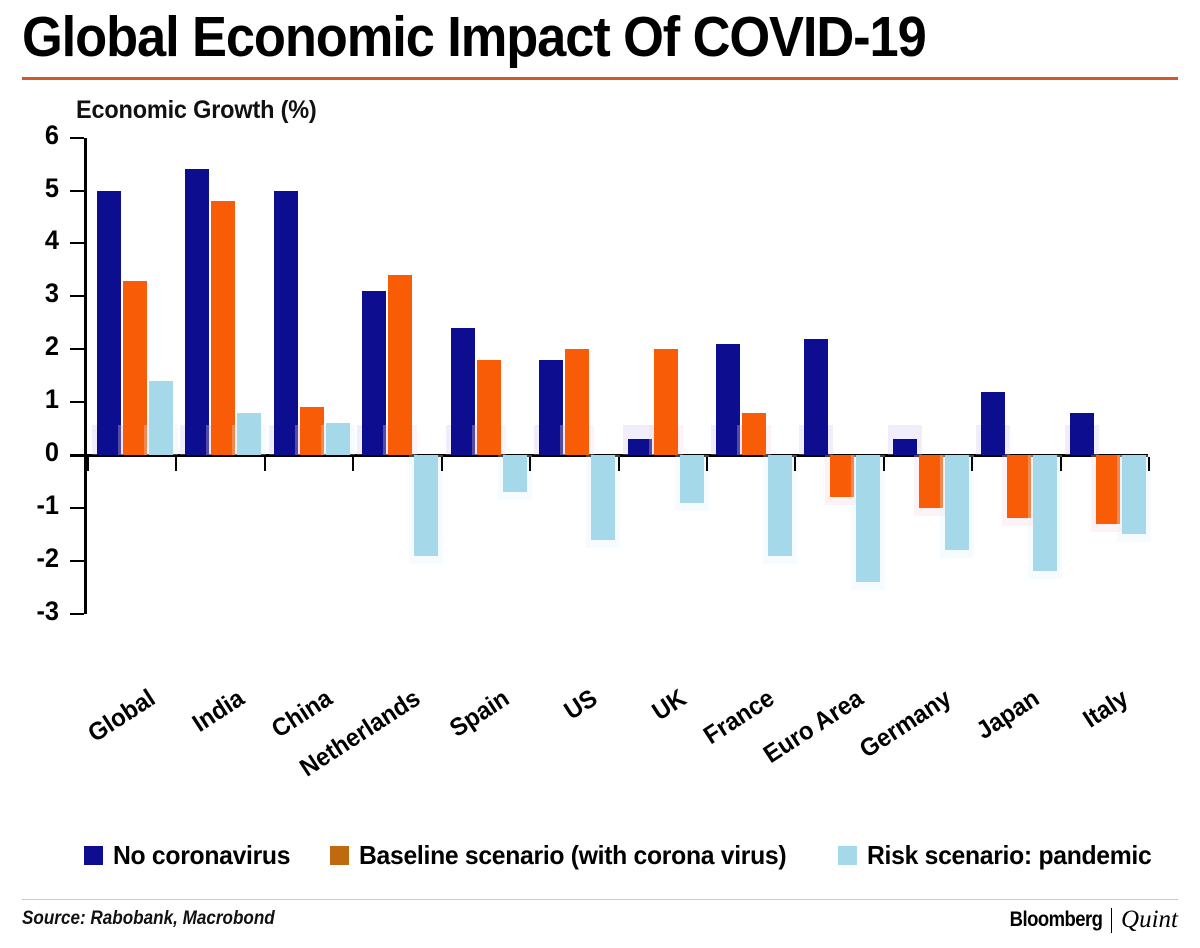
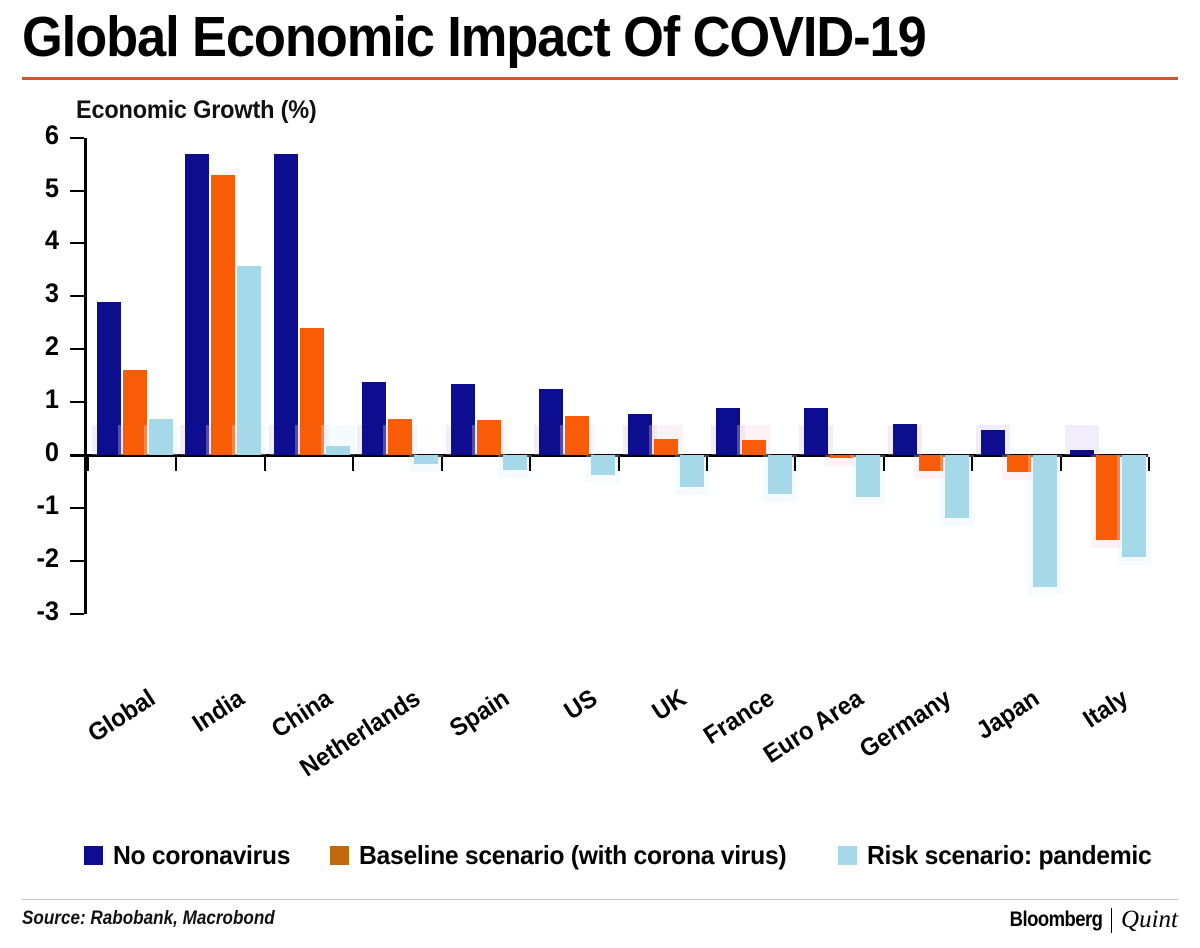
No coronavirus/Global: 5.0 -> 2.9
Baseline scenario (with corona virus)/Global: 3.3 -> 1.6
Risk scenario: pandemic/Global: 1.4 -> 0.7
No coronavirus/India: 5.4 -> 5.7
Baseline scenario (with corona virus)/India: 4.8 -> 5.3
Risk scenario: pandemic/India: 0.8 -> 3.6
No coronavirus/China: 5.0 -> 5.7
Baseline scenario (with corona virus)/China: 0.9 -> 2.4
Risk scenario: pandemic/China: 0.6 -> 0.2
No coronavirus/Netherlands: 3.1 -> 1.4
Baseline scenario (with corona virus)/Netherlands: 3.4 -> 0.7
Risk scenario: pandemic/Netherlands: -1.9 -> -0.2
No coronavirus/Spain: 2.4 -> 1.4
Baseline scenario (with corona virus)/Spain: 1.8 -> 0.7
Risk scenario: pandemic/Spain: -0.7 -> -0.3
No coronavirus/US: 1.8 -> 1.2
Baseline scenario (with corona virus)/US: 2.0 -> 0.7
Risk scenario: pandemic/US: -1.6 -> -0.4
No coronavirus/UK: 0.3 -> 0.8
Baseline scenario (with corona virus)/UK: 2.0 -> 0.3
Risk scenario: pandemic/UK: -0.9 -> -0.6
No coronavirus/France: 2.1 -> 0.9
Baseline scenario (with corona virus)/France: 0.8 -> 0.3
Risk scenario: pandemic/France: -1.9 -> -0.7
No coronavirus/Euro Area: 2.2 -> 0.9
Baseline scenario (with corona virus)/Euro Area: -0.8 -> -0.1
Risk scenario: pandemic/Euro Area: -2.4 -> -0.8
No coronavirus/Germany: 0.3 -> 0.6
Baseline scenario (with corona virus)/Germany: -1.0 -> -0.3
Risk scenario: pandemic/Germany: -1.8 -> -1.2
No coronavirus/Japan: 1.2 -> 0.5
Baseline scenario (with corona virus)/Japan: -1.2 -> -0.3
Risk scenario: pandemic/Japan: -2.2 -> -2.5
No coronavirus/Italy: 0.8 -> 0.1
Baseline scenario (with corona virus)/Italy: -1.3 -> -1.6
Risk scenario: pandemic/Italy: -1.5 -> -1.9
